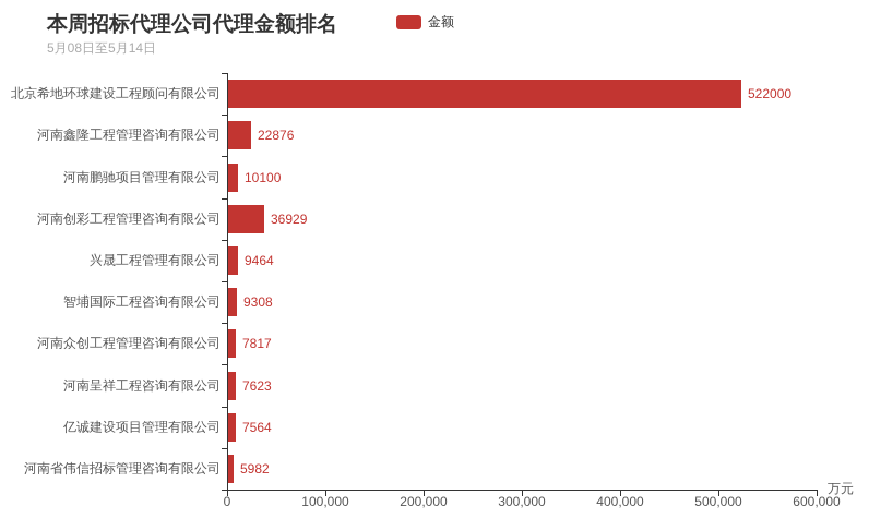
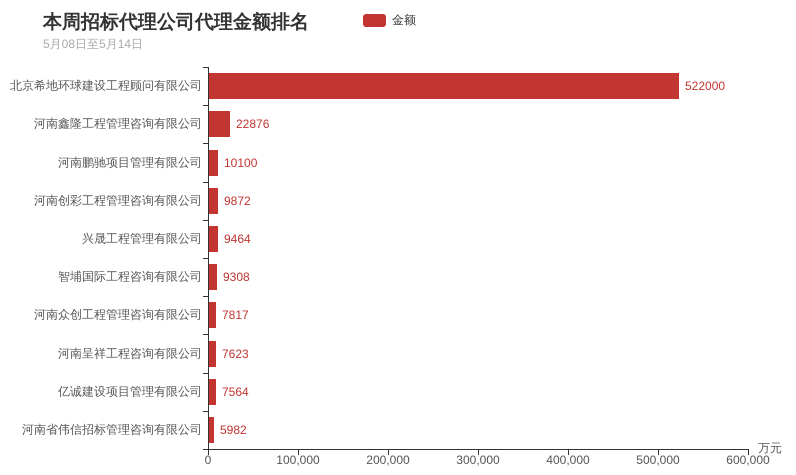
河南创彩工程管理咨询有限公司: 36929 -> 9872
